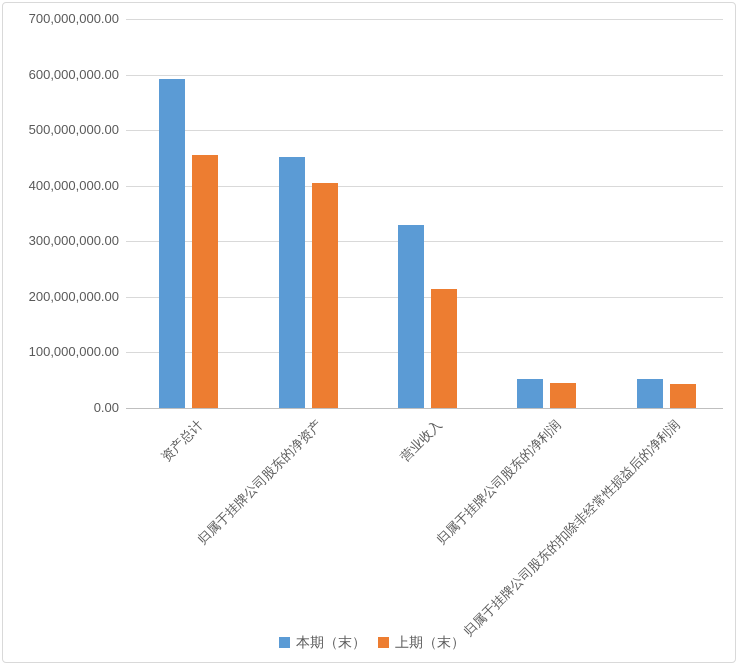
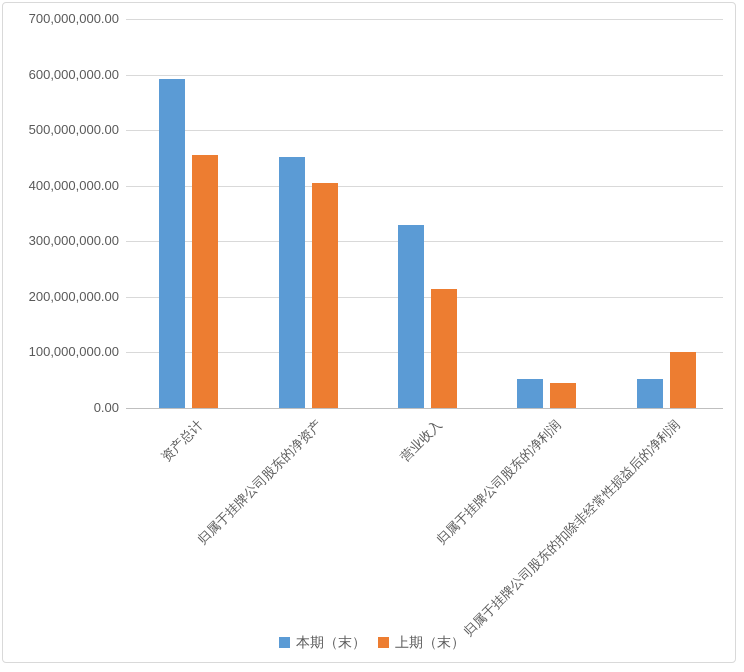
上期（末）/归属于挂牌公司股东的扣除非经常性损益后的净利润: 40000000 -> 100000000
